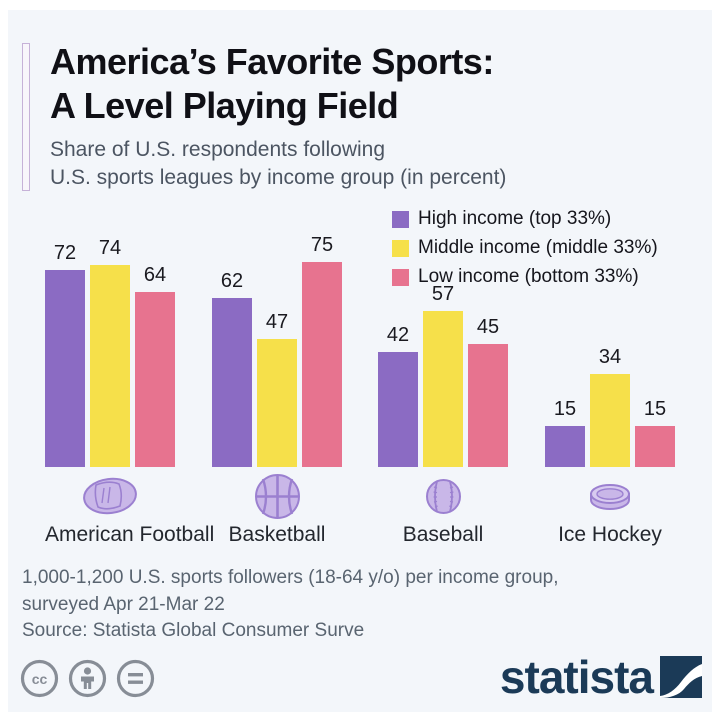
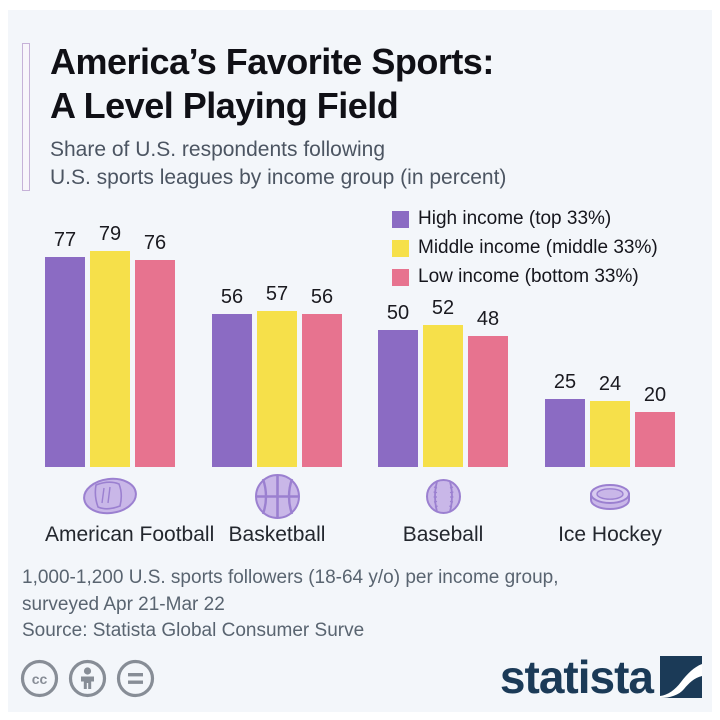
High income (top 33%)/American Football: 72 -> 77
Middle income (middle 33%)/American Football: 74 -> 79
Low income (bottom 33%)/American Football: 64 -> 76
High income (top 33%)/Basketball: 62 -> 56
Middle income (middle 33%)/Basketball: 47 -> 57
Low income (bottom 33%)/Basketball: 75 -> 56
High income (top 33%)/Baseball: 42 -> 50
Middle income (middle 33%)/Baseball: 57 -> 52
Low income (bottom 33%)/Baseball: 45 -> 48
High income (top 33%)/Ice Hockey: 15 -> 25
Middle income (middle 33%)/Ice Hockey: 34 -> 24
Low income (bottom 33%)/Ice Hockey: 15 -> 20
